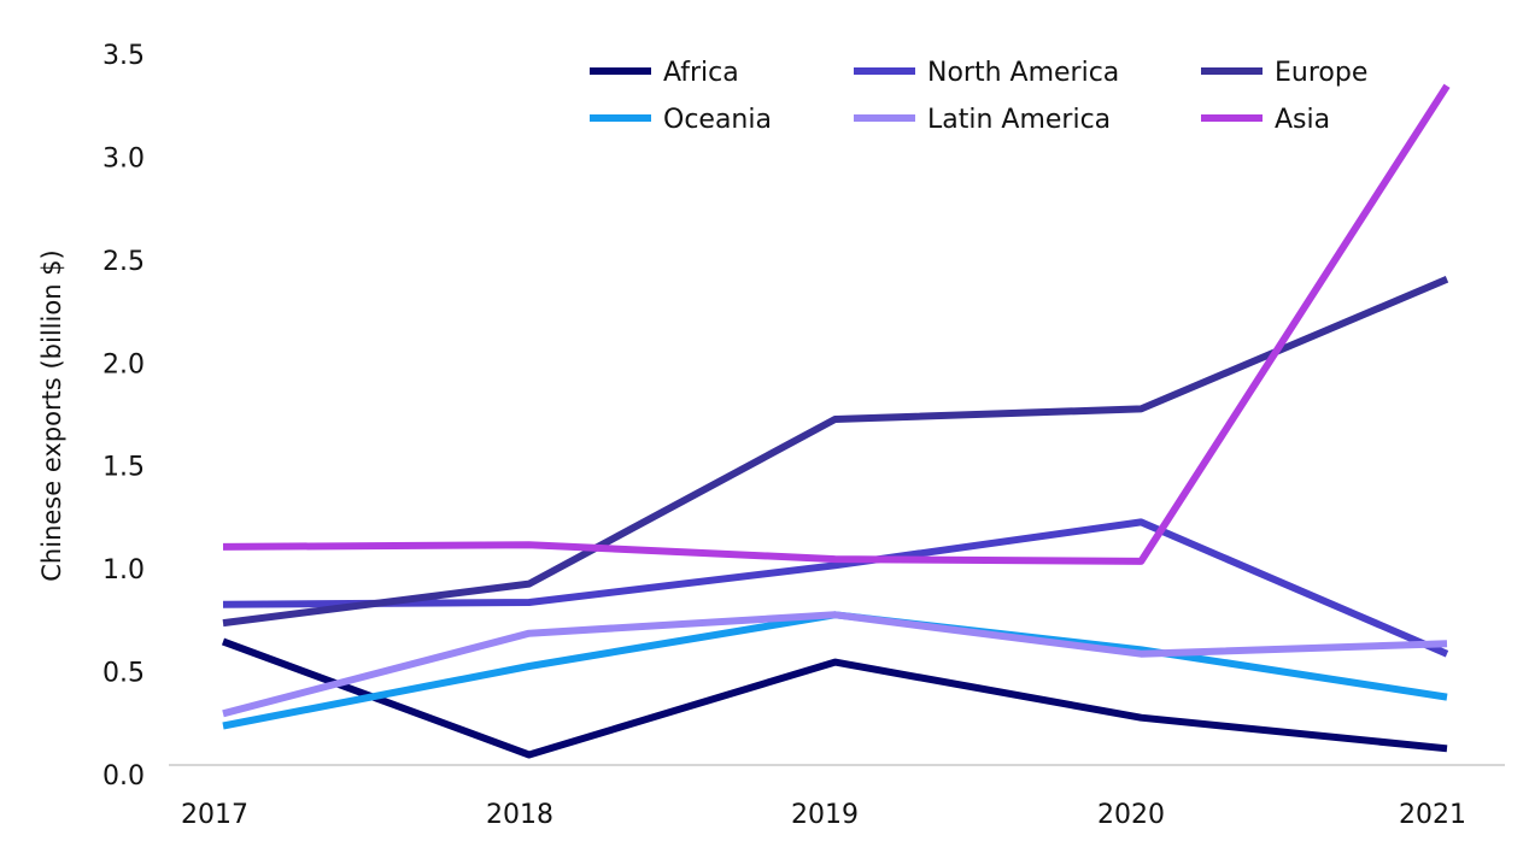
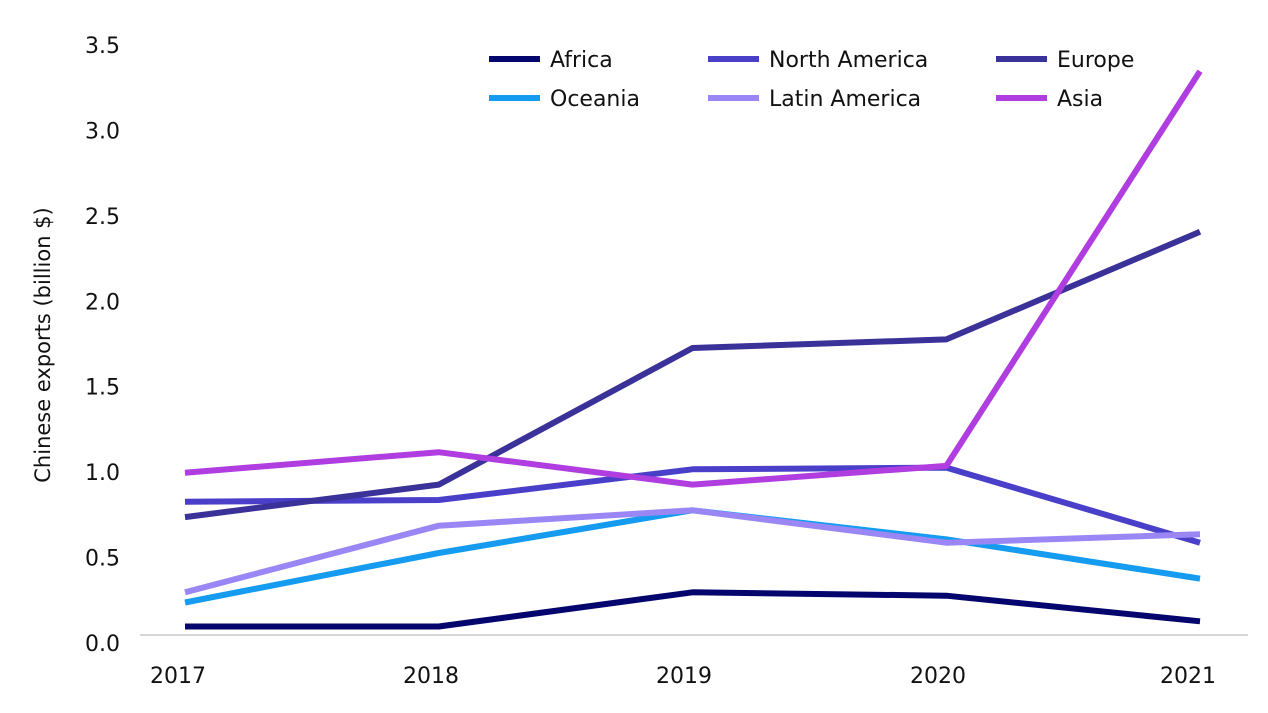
Africa/2017: 0.60 -> 0.05
Asia/2017: 1.06 -> 0.95
Africa/2019: 0.50 -> 0.25
Asia/2019: 1.00 -> 0.88
North America/2020: 1.18 -> 0.98
